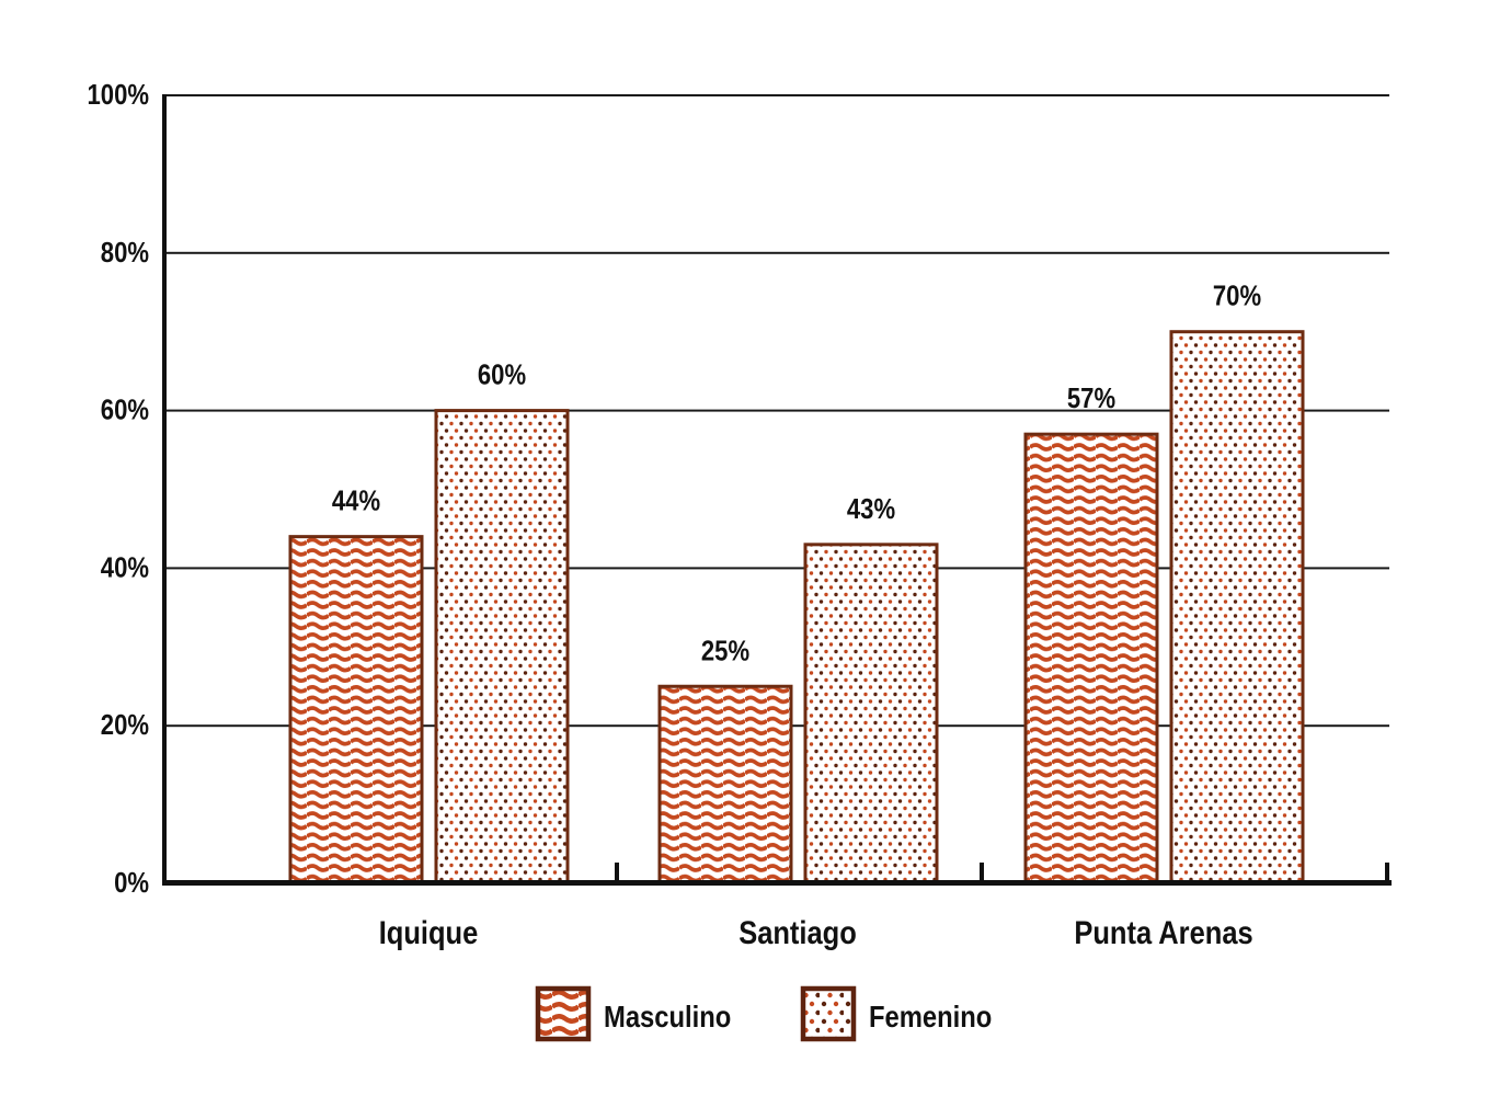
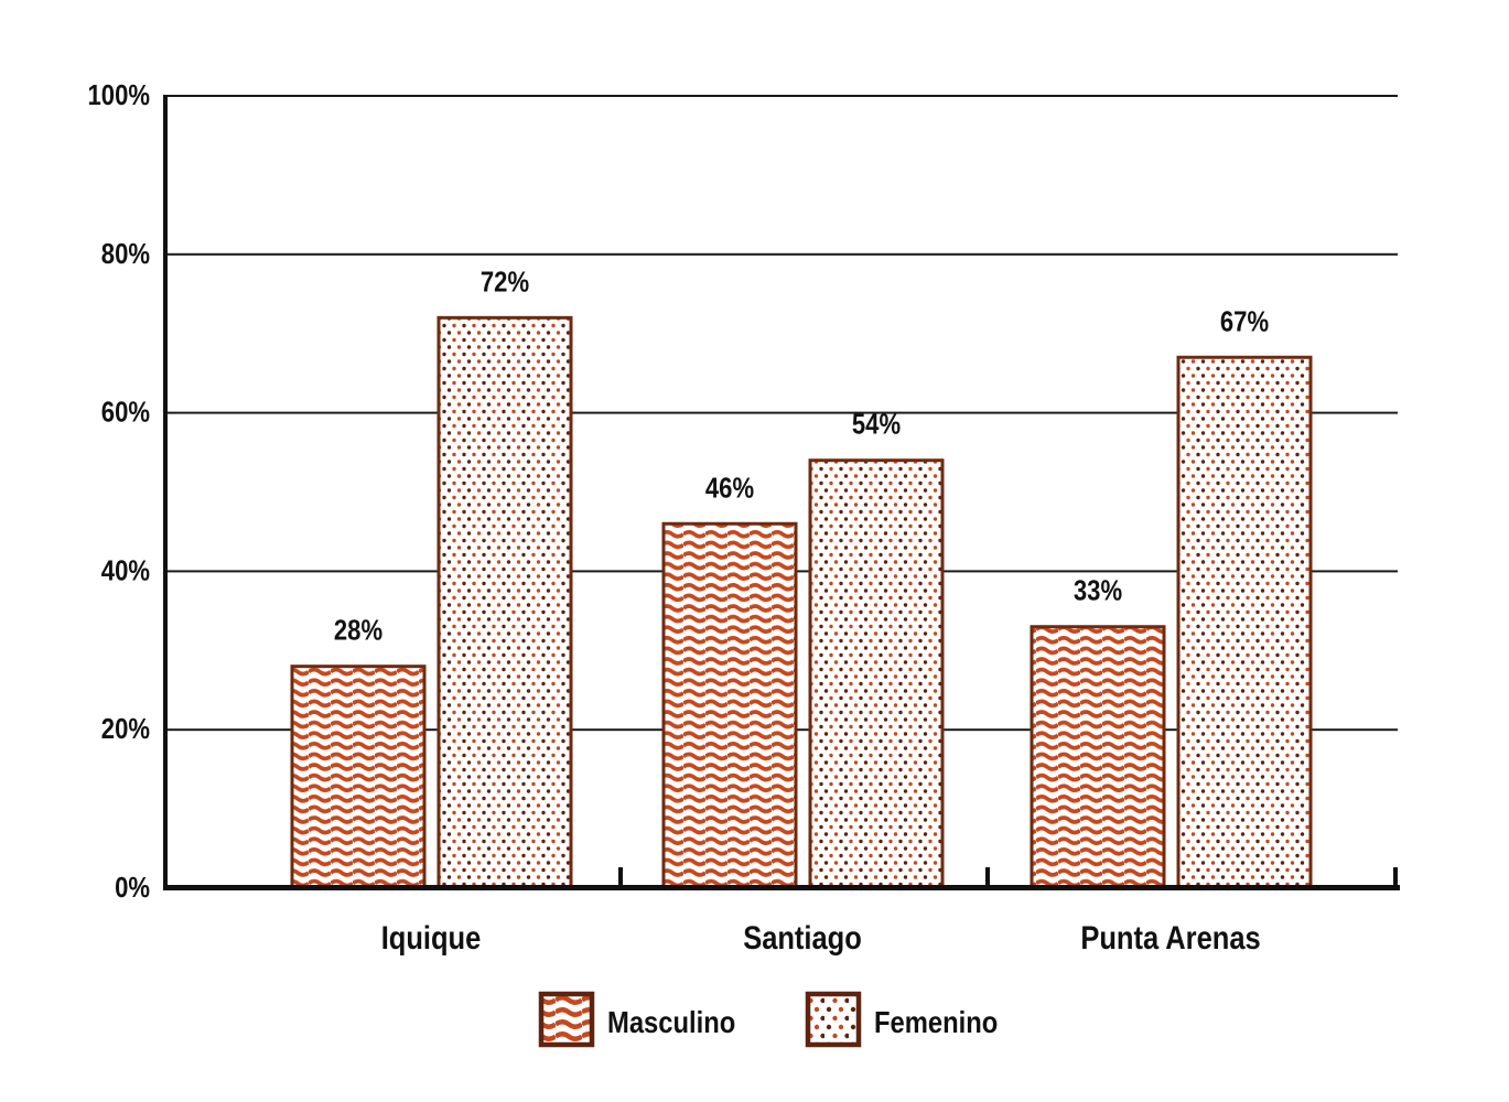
Masculino/Iquique: 44% -> 28%
Femenino/Iquique: 60% -> 72%
Masculino/Santiago: 25% -> 46%
Femenino/Santiago: 43% -> 54%
Masculino/Punta Arenas: 57% -> 33%
Femenino/Punta Arenas: 70% -> 67%
